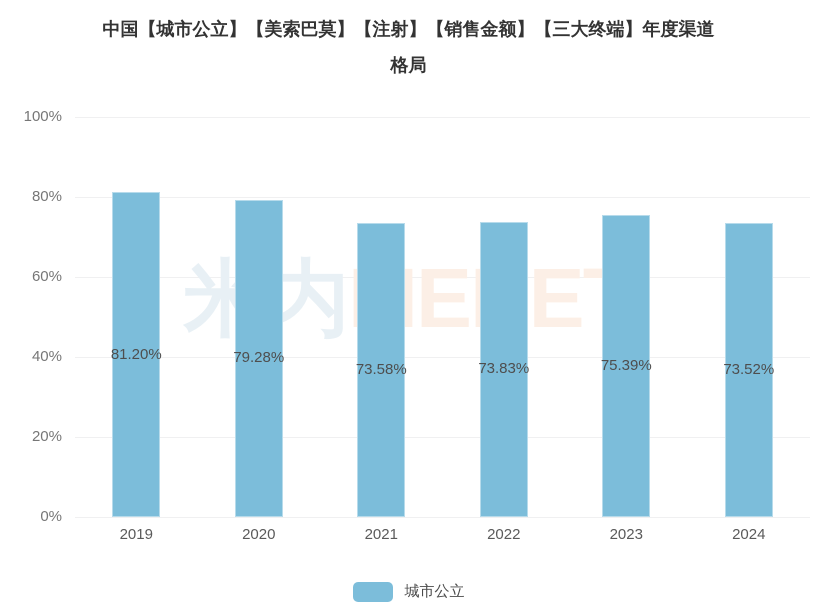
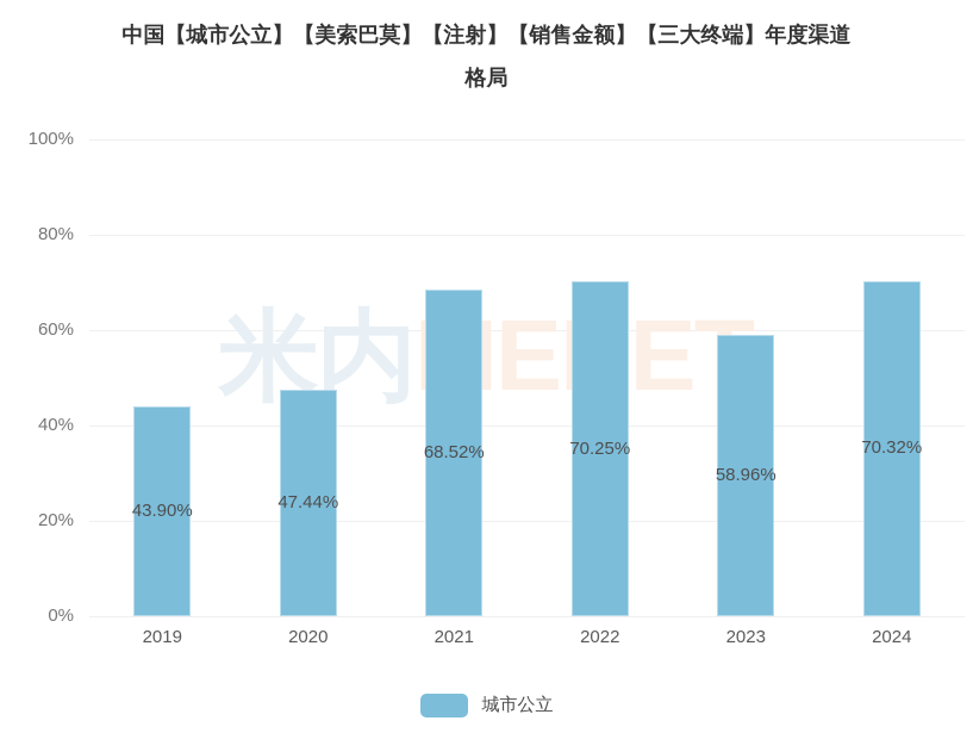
2019: 81.20% -> 43.90%
2020: 79.28% -> 47.44%
2021: 73.58% -> 68.52%
2022: 73.83% -> 70.25%
2023: 75.39% -> 58.96%
2024: 73.52% -> 70.32%
